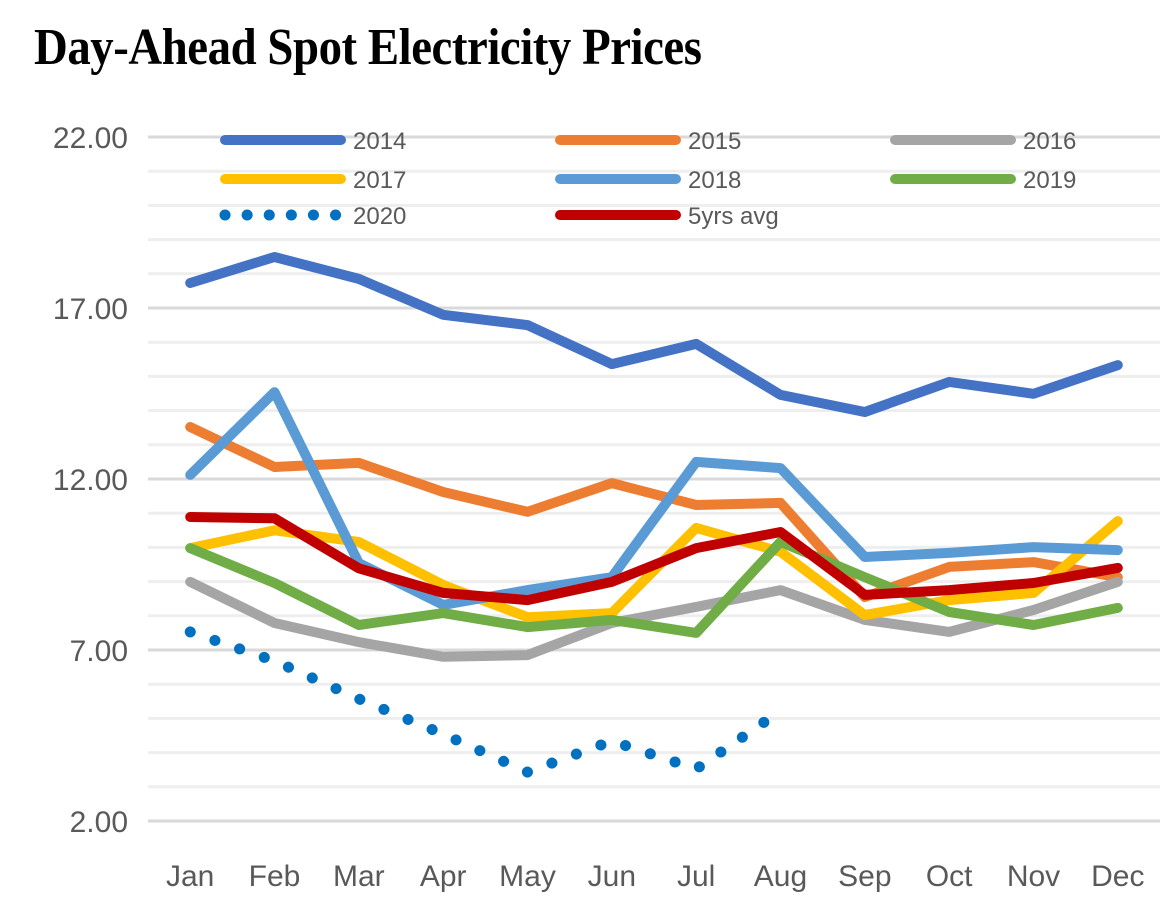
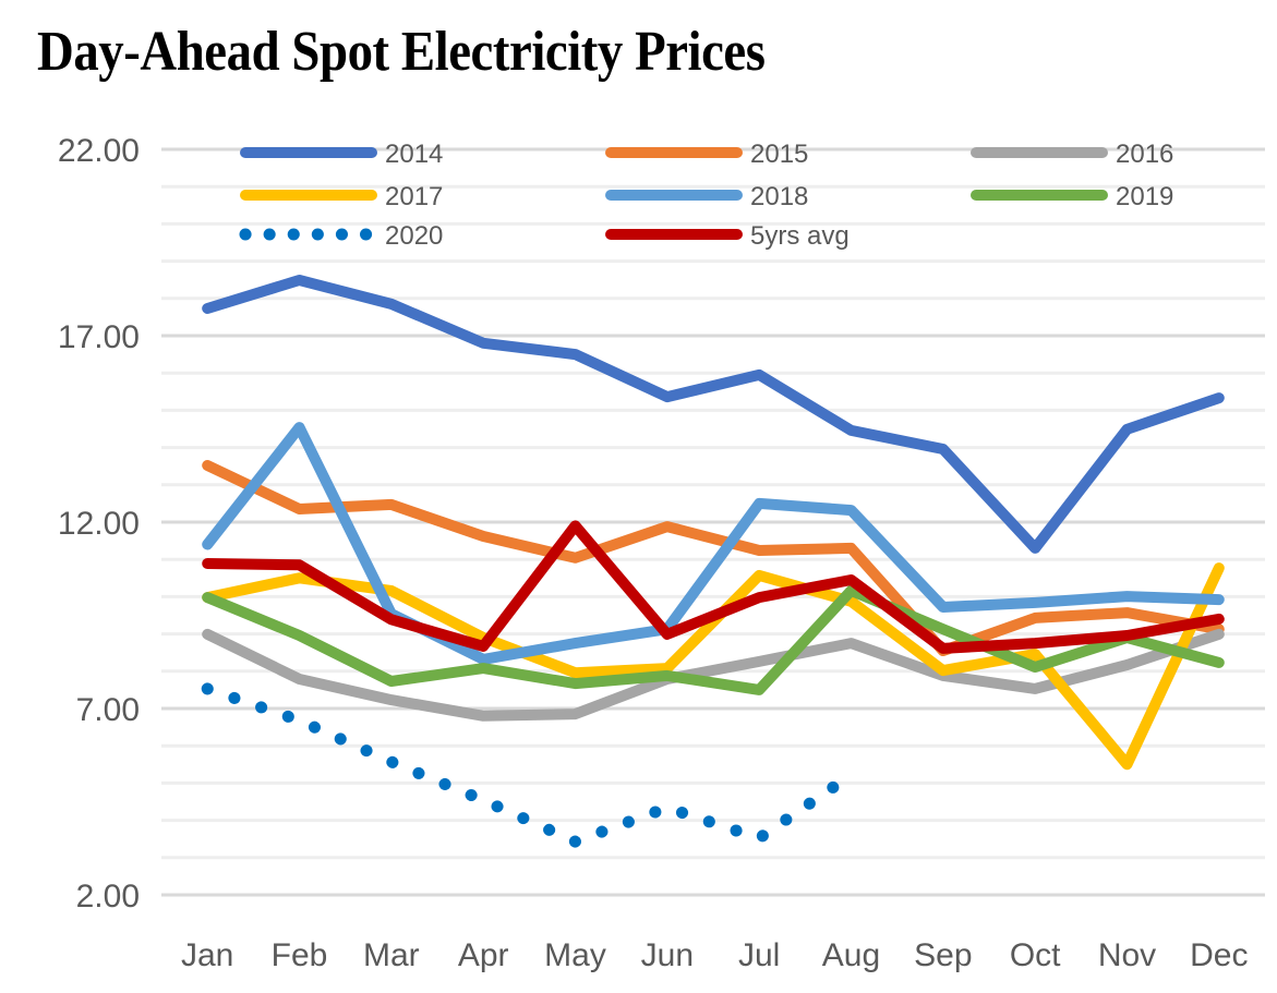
2018/Jan: 12.1 -> 11.4
5yrs avg/May: 8.5 -> 11.9
2014/Oct: 14.8 -> 11.3
2017/Nov: 8.7 -> 5.5
2019/Nov: 7.7 -> 8.9
